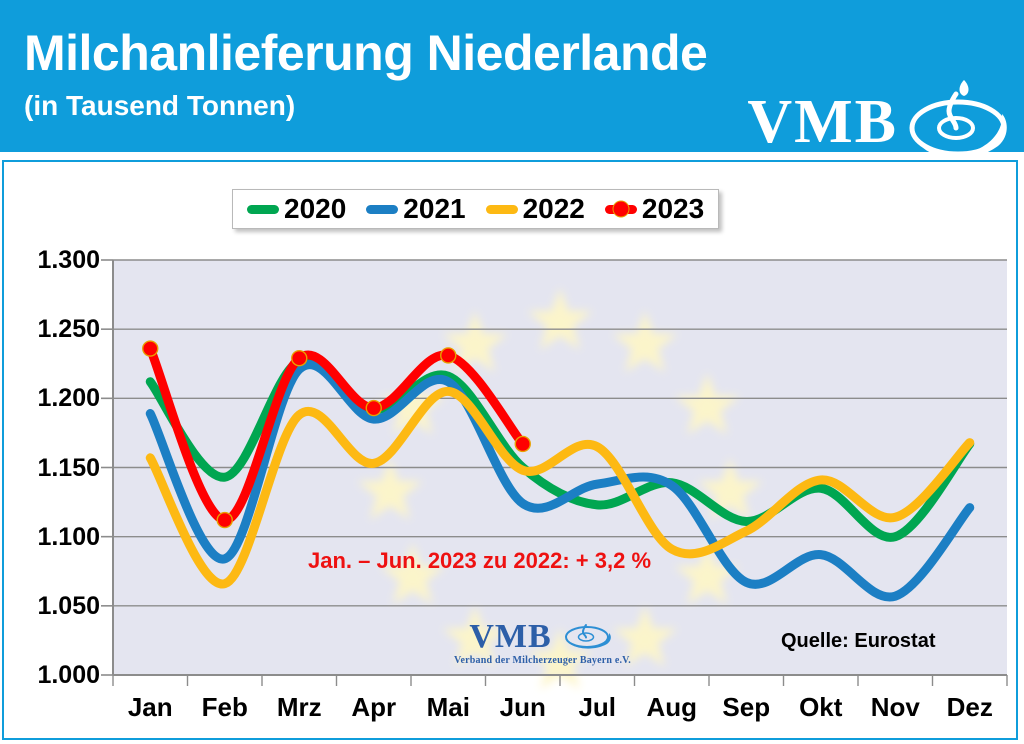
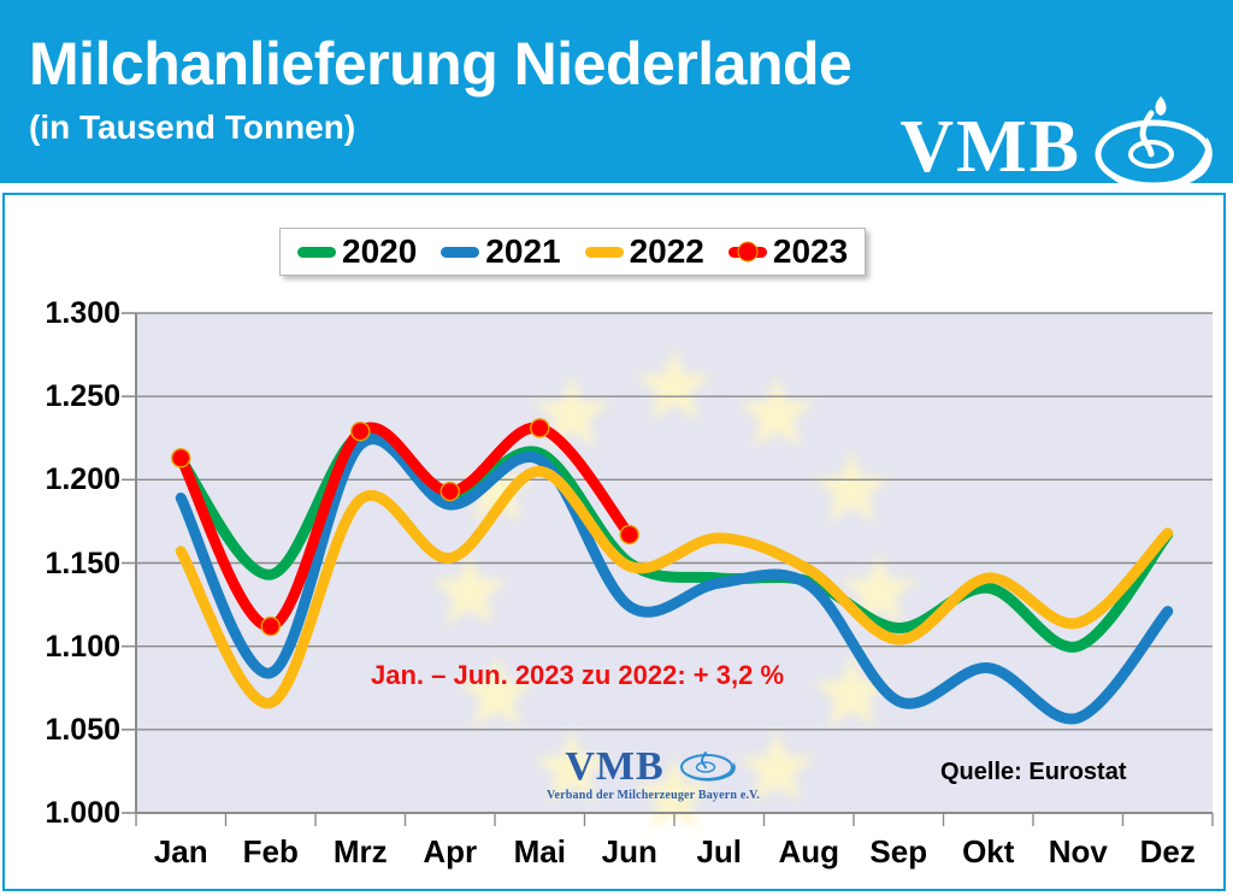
2023/Jan: 1236 -> 1213
2020/Jul: 1123 -> 1141
2022/Aug: 1091 -> 1146
